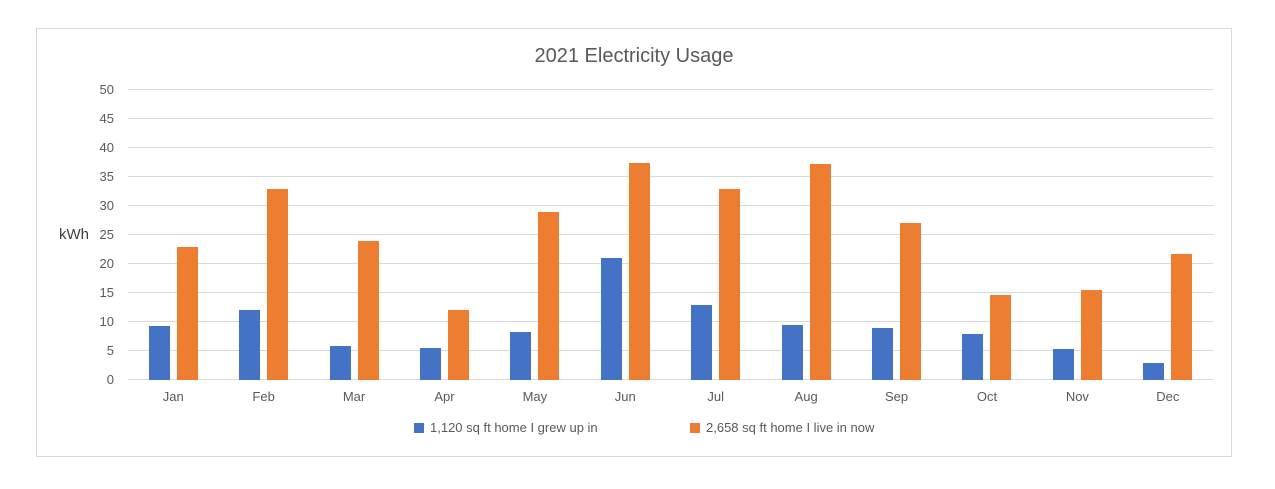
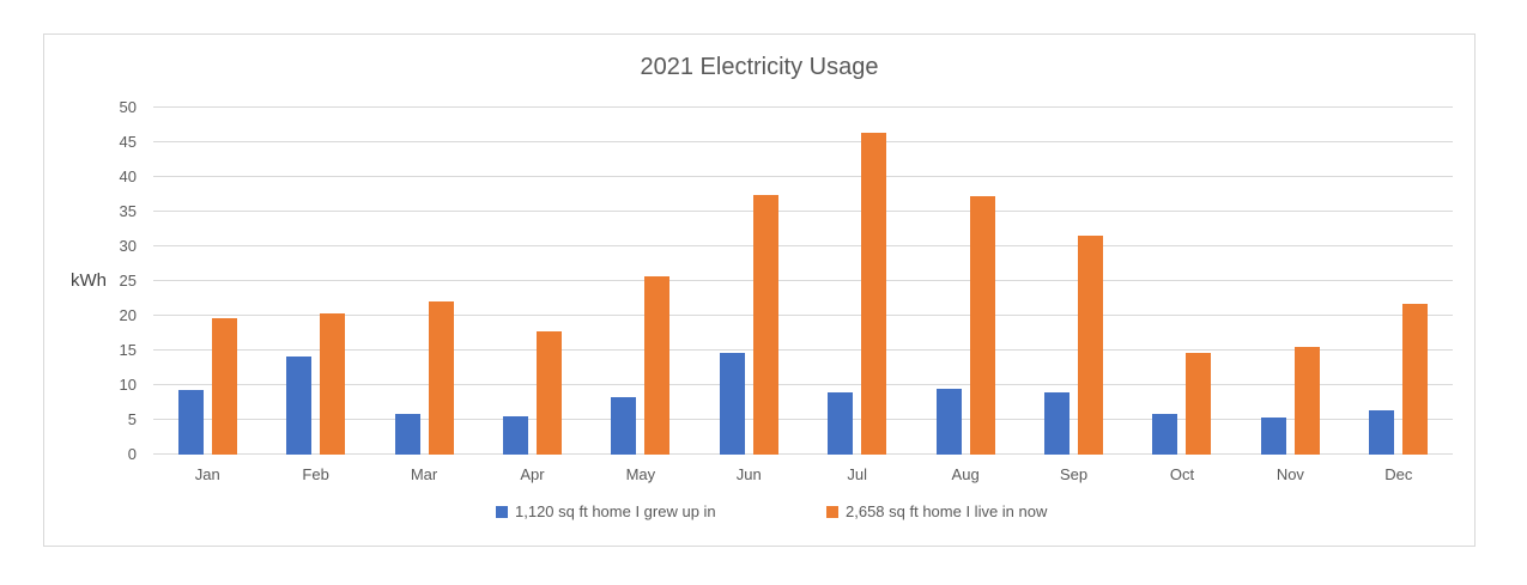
2,658 sq ft home I live in now/Jan: 23 -> 20
1,120 sq ft home I grew up in/Feb: 12 -> 14
2,658 sq ft home I live in now/Feb: 33 -> 20
2,658 sq ft home I live in now/Mar: 24 -> 22
2,658 sq ft home I live in now/Apr: 12 -> 18
2,658 sq ft home I live in now/May: 29 -> 26
1,120 sq ft home I grew up in/Jun: 21 -> 15
1,120 sq ft home I grew up in/Jul: 13 -> 9
2,658 sq ft home I live in now/Jul: 33 -> 46
2,658 sq ft home I live in now/Sep: 27 -> 32
1,120 sq ft home I grew up in/Oct: 8 -> 6
1,120 sq ft home I grew up in/Dec: 3 -> 6
